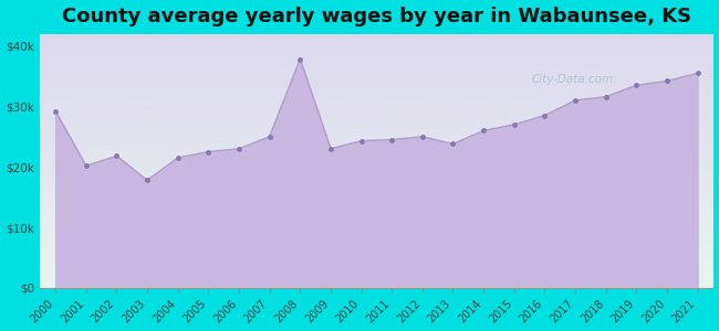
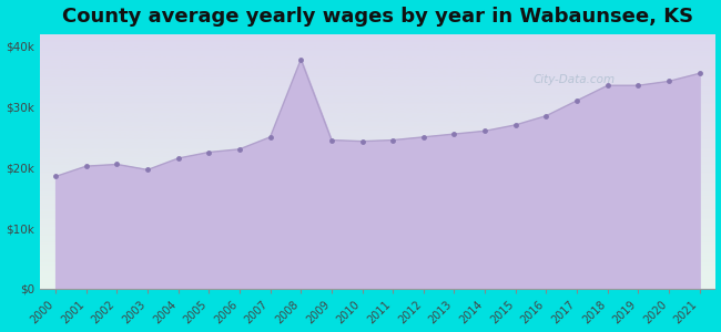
2000: $29.2k -> $18.5k
2002: $21.8k -> $20.5k
2003: $17.8k -> $19.6k
2009: $23.0k -> $24.5k
2013: $23.8k -> $25.5k
2018: $31.6k -> $33.5k
